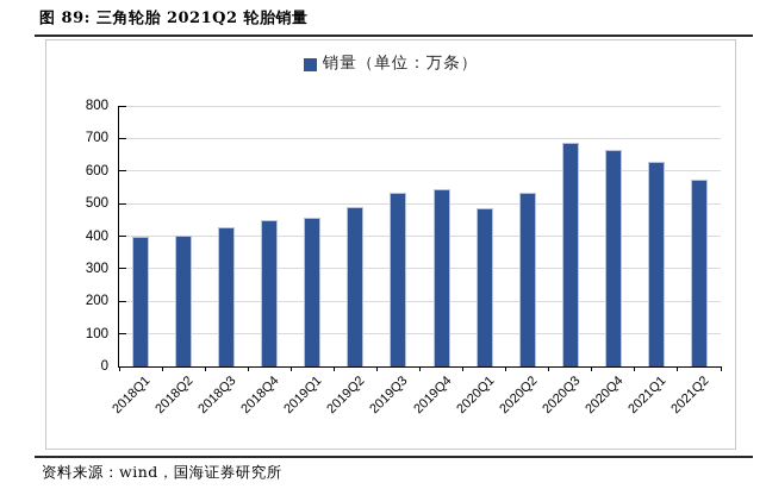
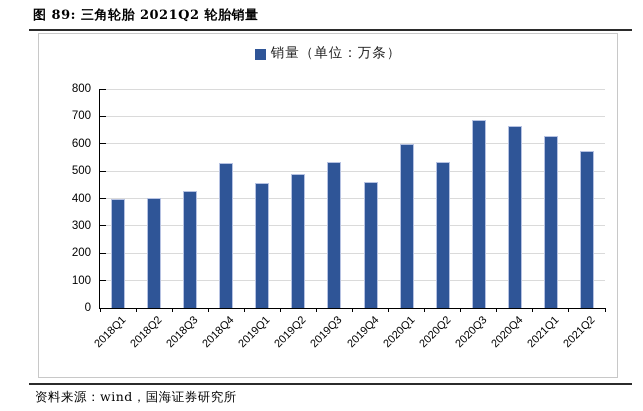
2018Q4: 450 -> 530
2019Q4: 550 -> 460
2020Q1: 480 -> 600
